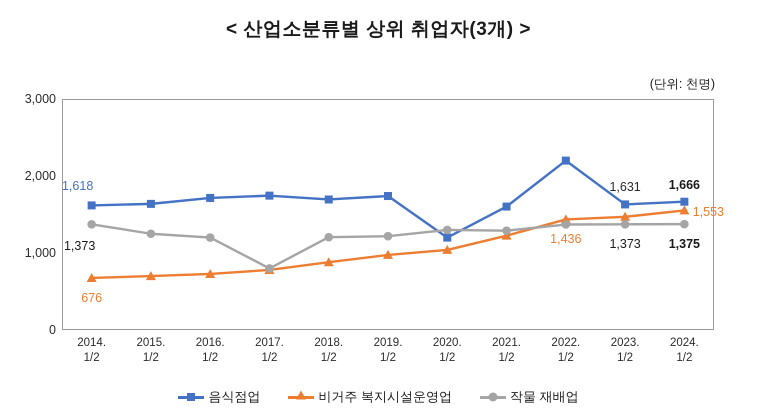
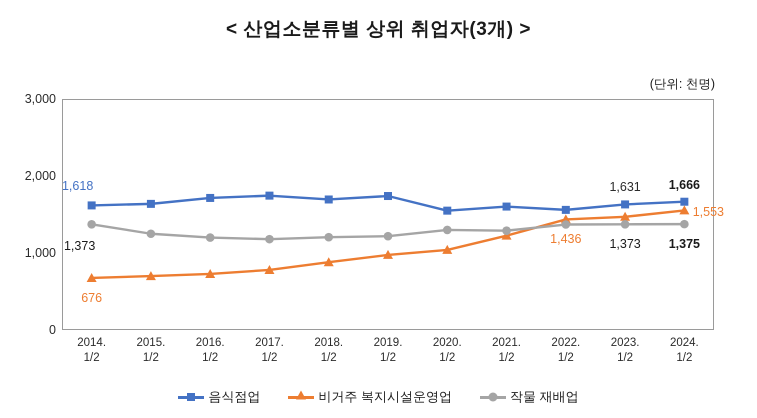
작물 재배업/2017. 1/2: 800 -> 1200
음식점업/2020. 1/2: 1200 -> 1600
음식점업/2022. 1/2: 2200 -> 1600
